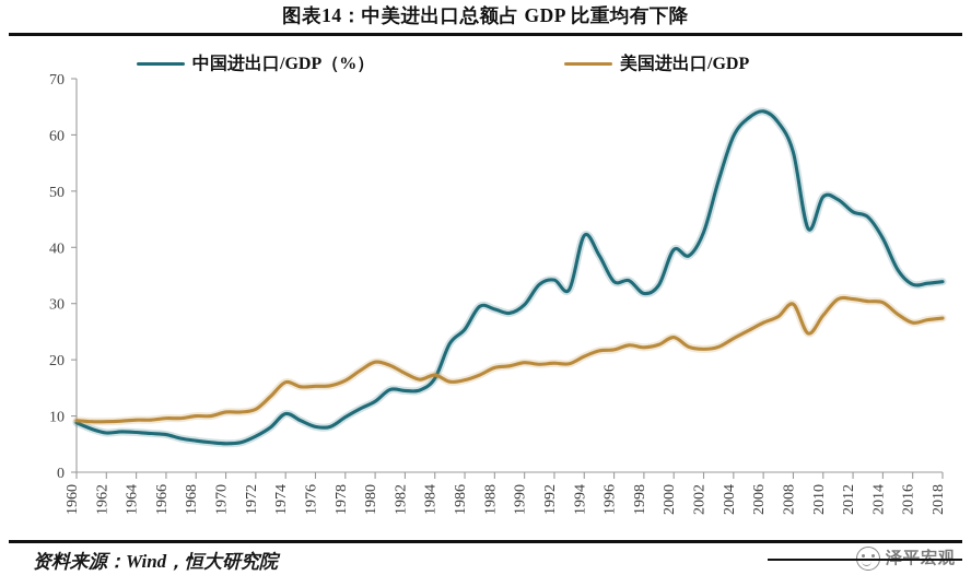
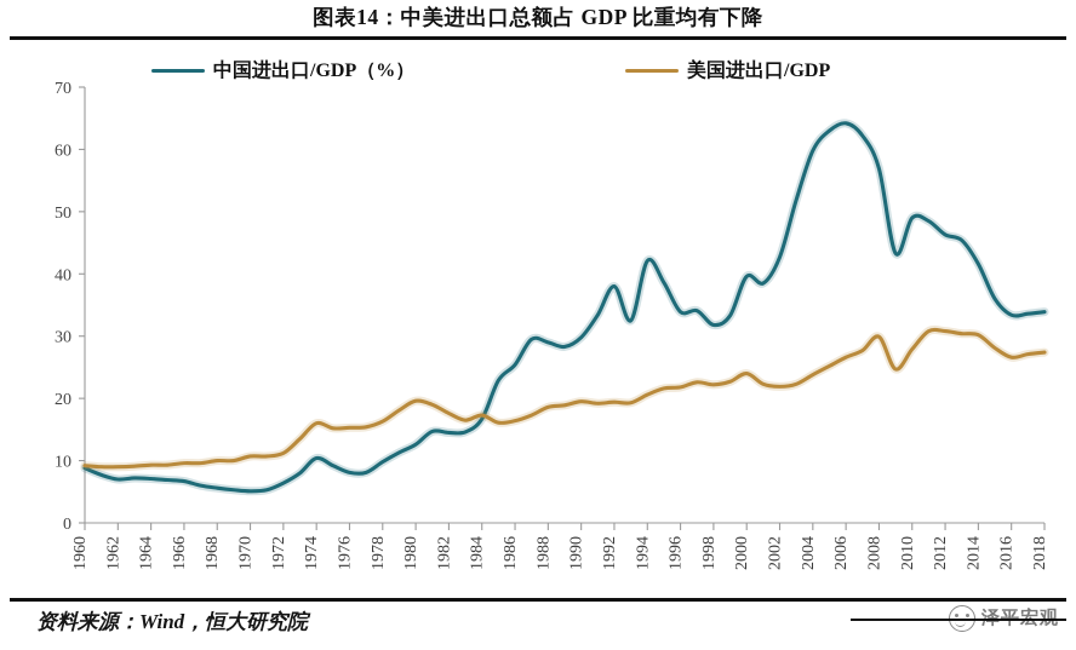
中国进出口/GDP（%）/1992: 34 -> 38
